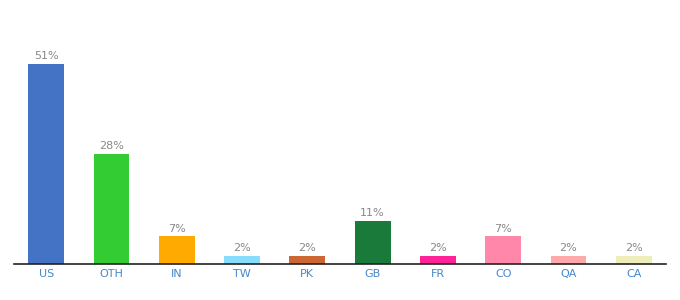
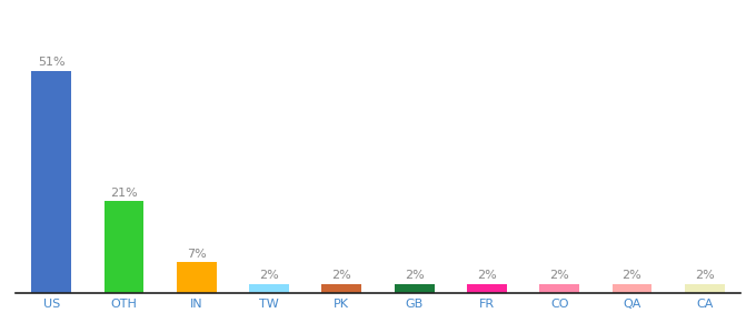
OTH: 28% -> 21%
GB: 11% -> 2%
CO: 7% -> 2%
